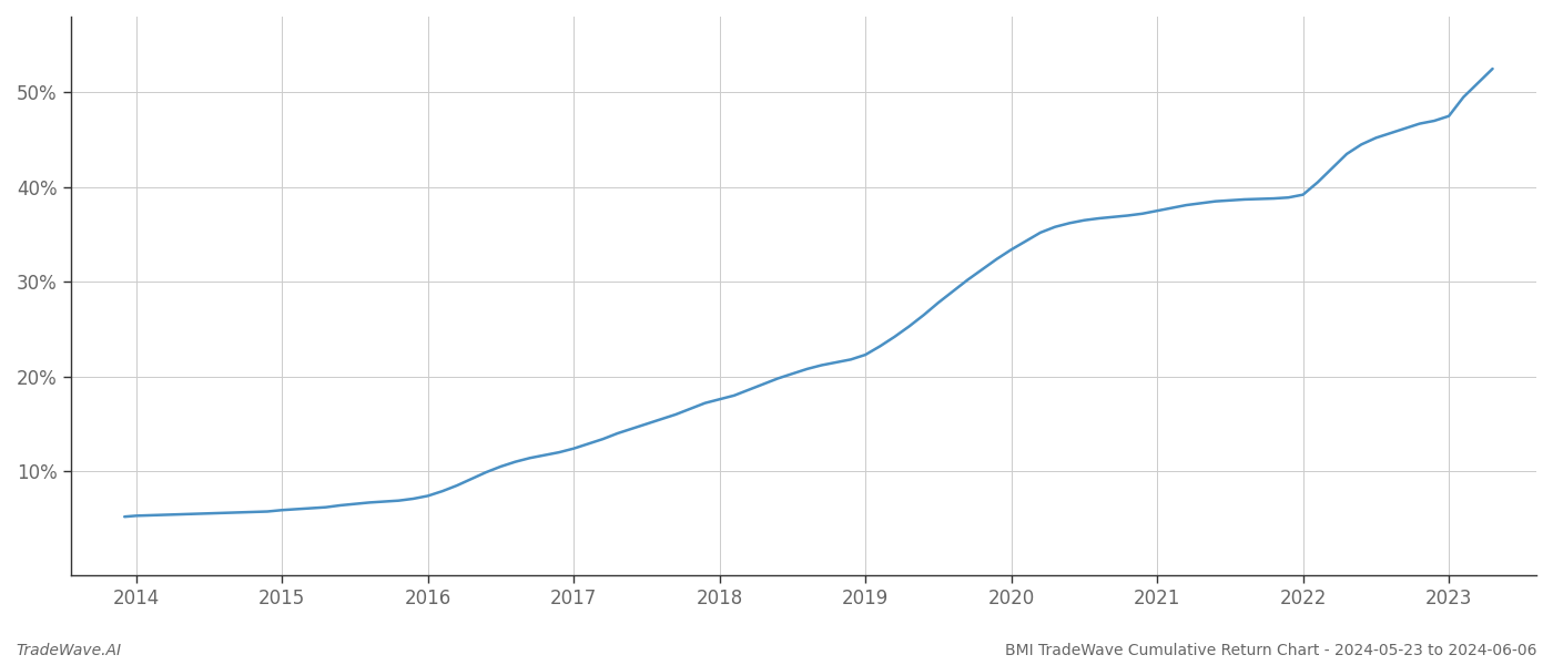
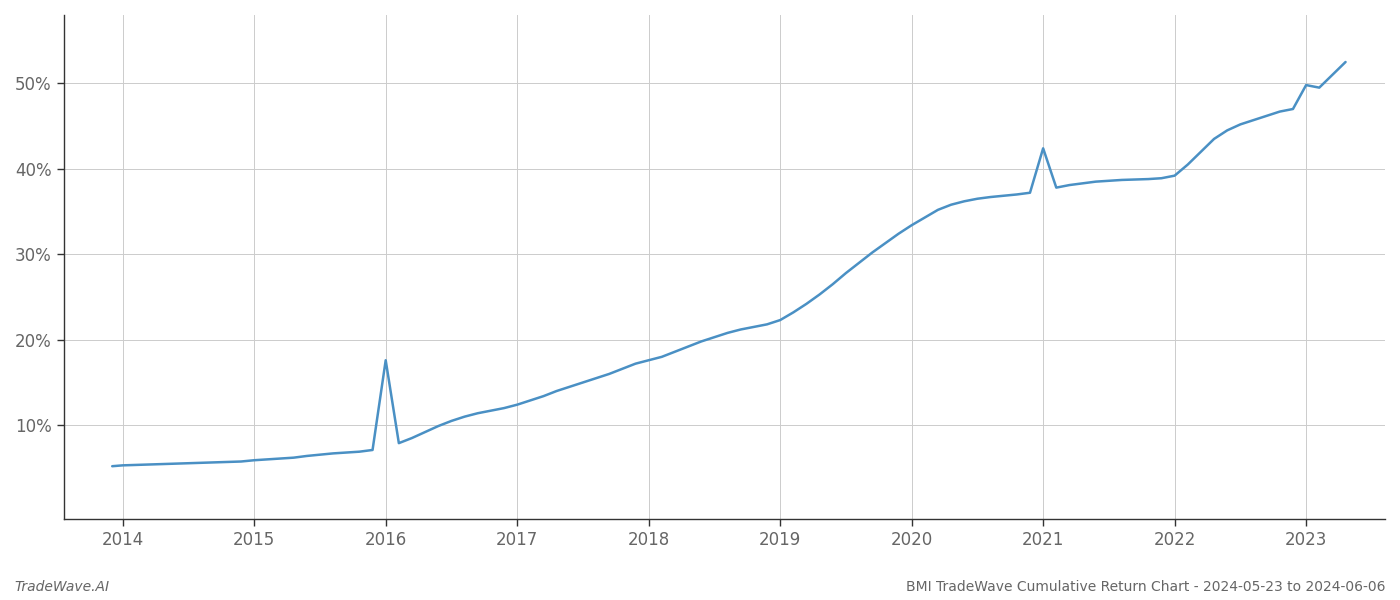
2016: 7.4% -> 17.6%
2021: 37.5% -> 42.4%
2023: 47.5% -> 49.8%
